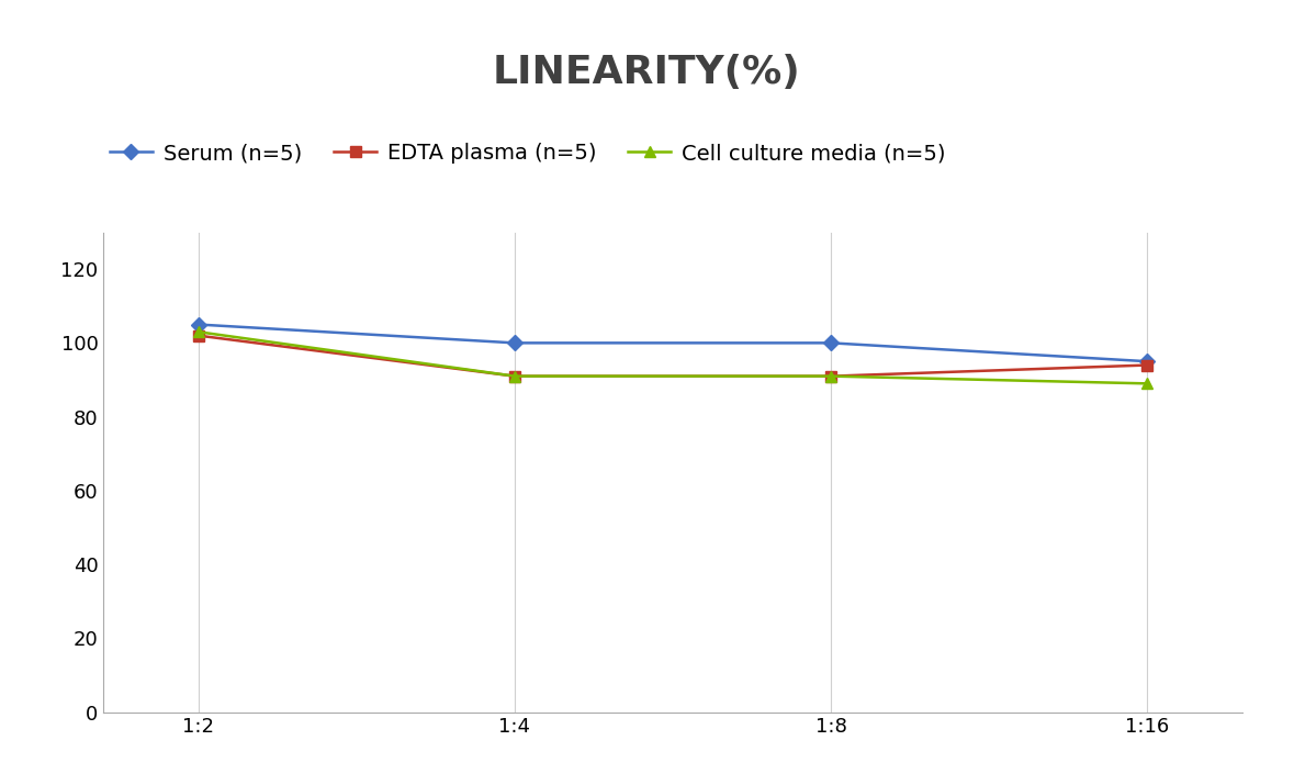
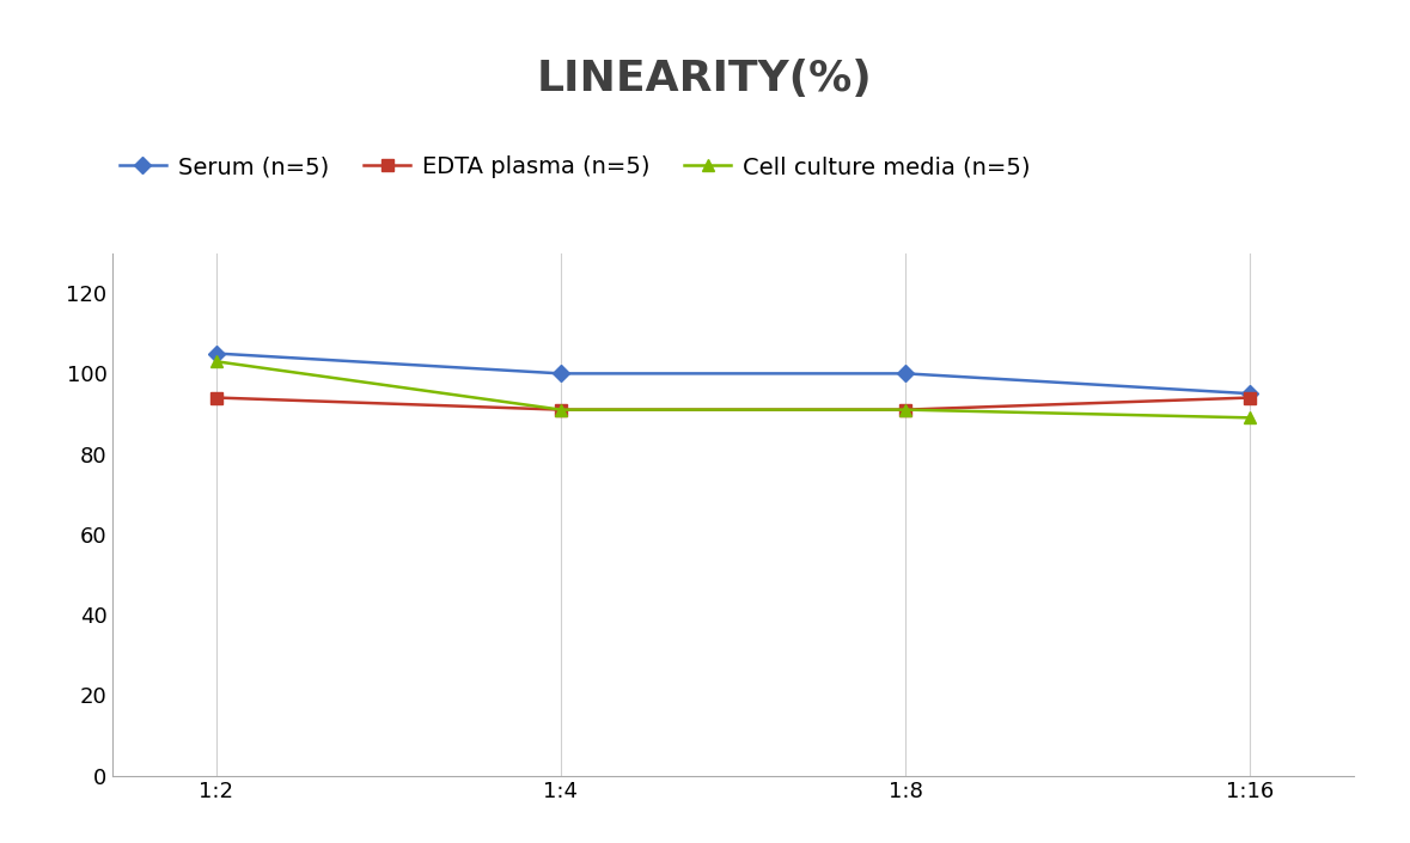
EDTA plasma (n=5)/1:2: 102 -> 94
